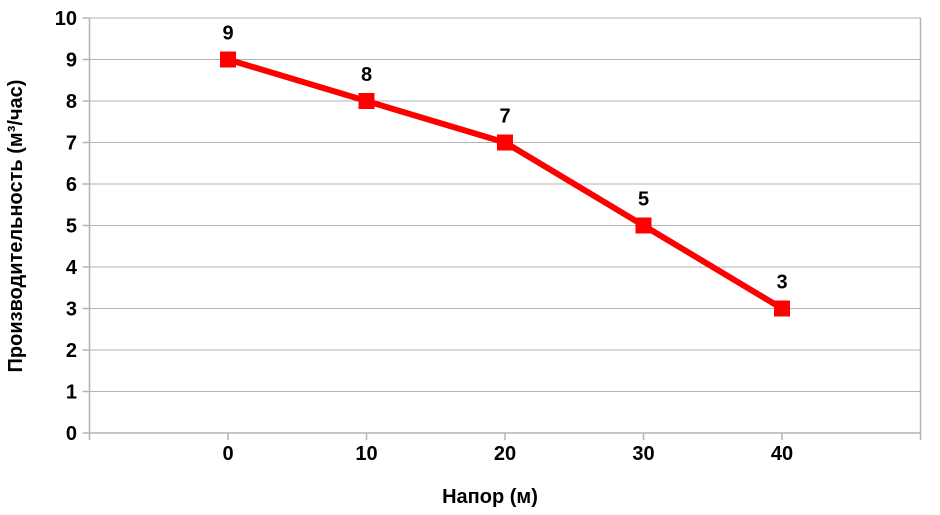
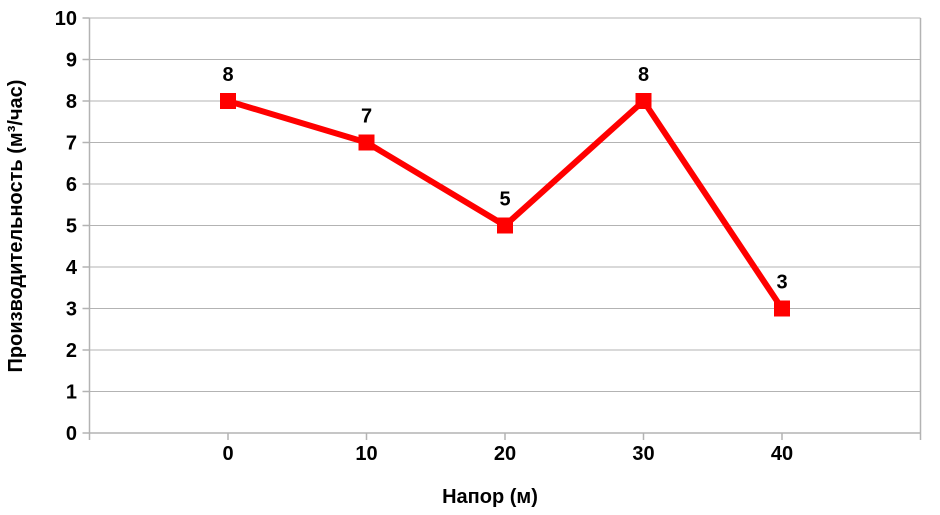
0: 9 -> 8
10: 8 -> 7
20: 7 -> 5
30: 5 -> 8
